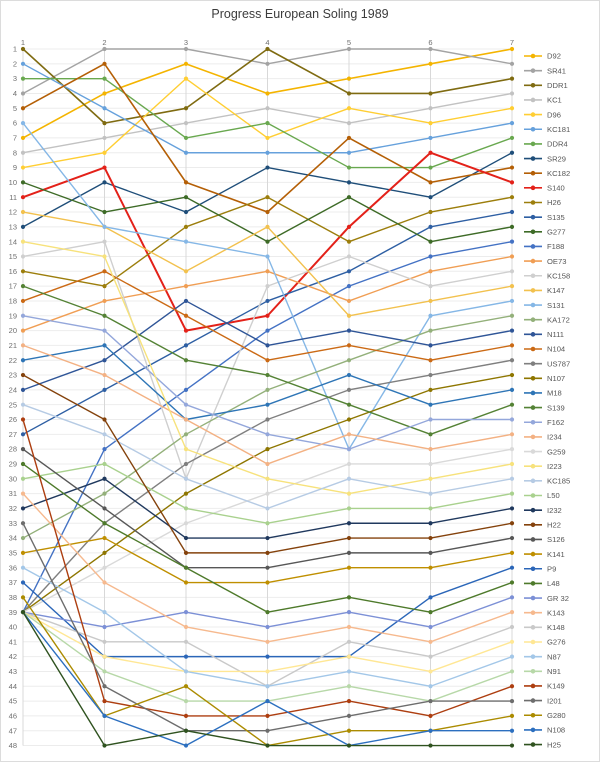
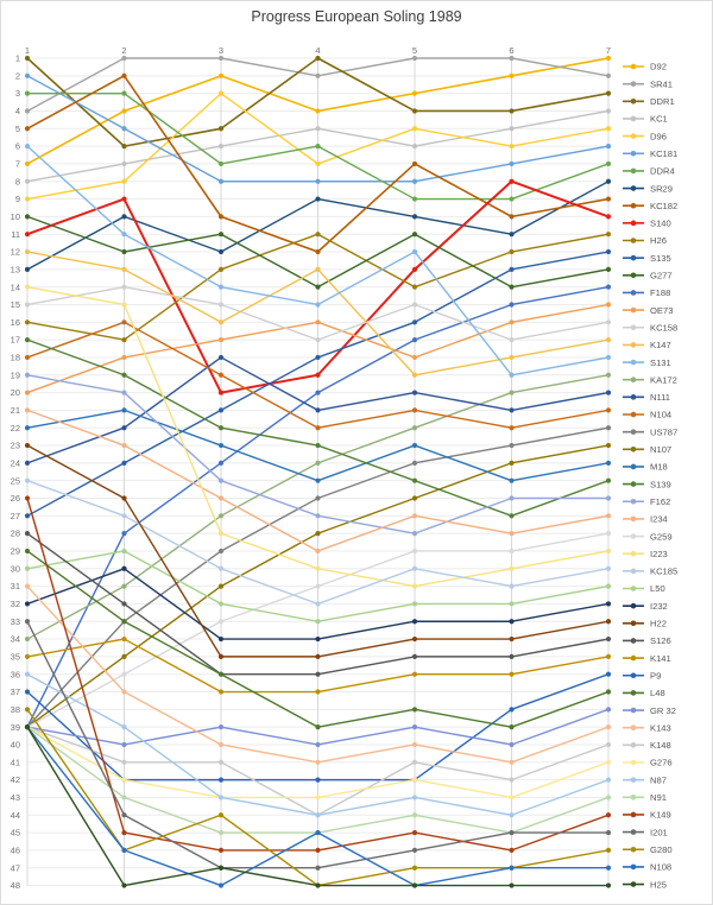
S131/2: 13 -> 11
KC158/3: 30 -> 15
M18/3: 26 -> 23
S131/5: 28 -> 12
